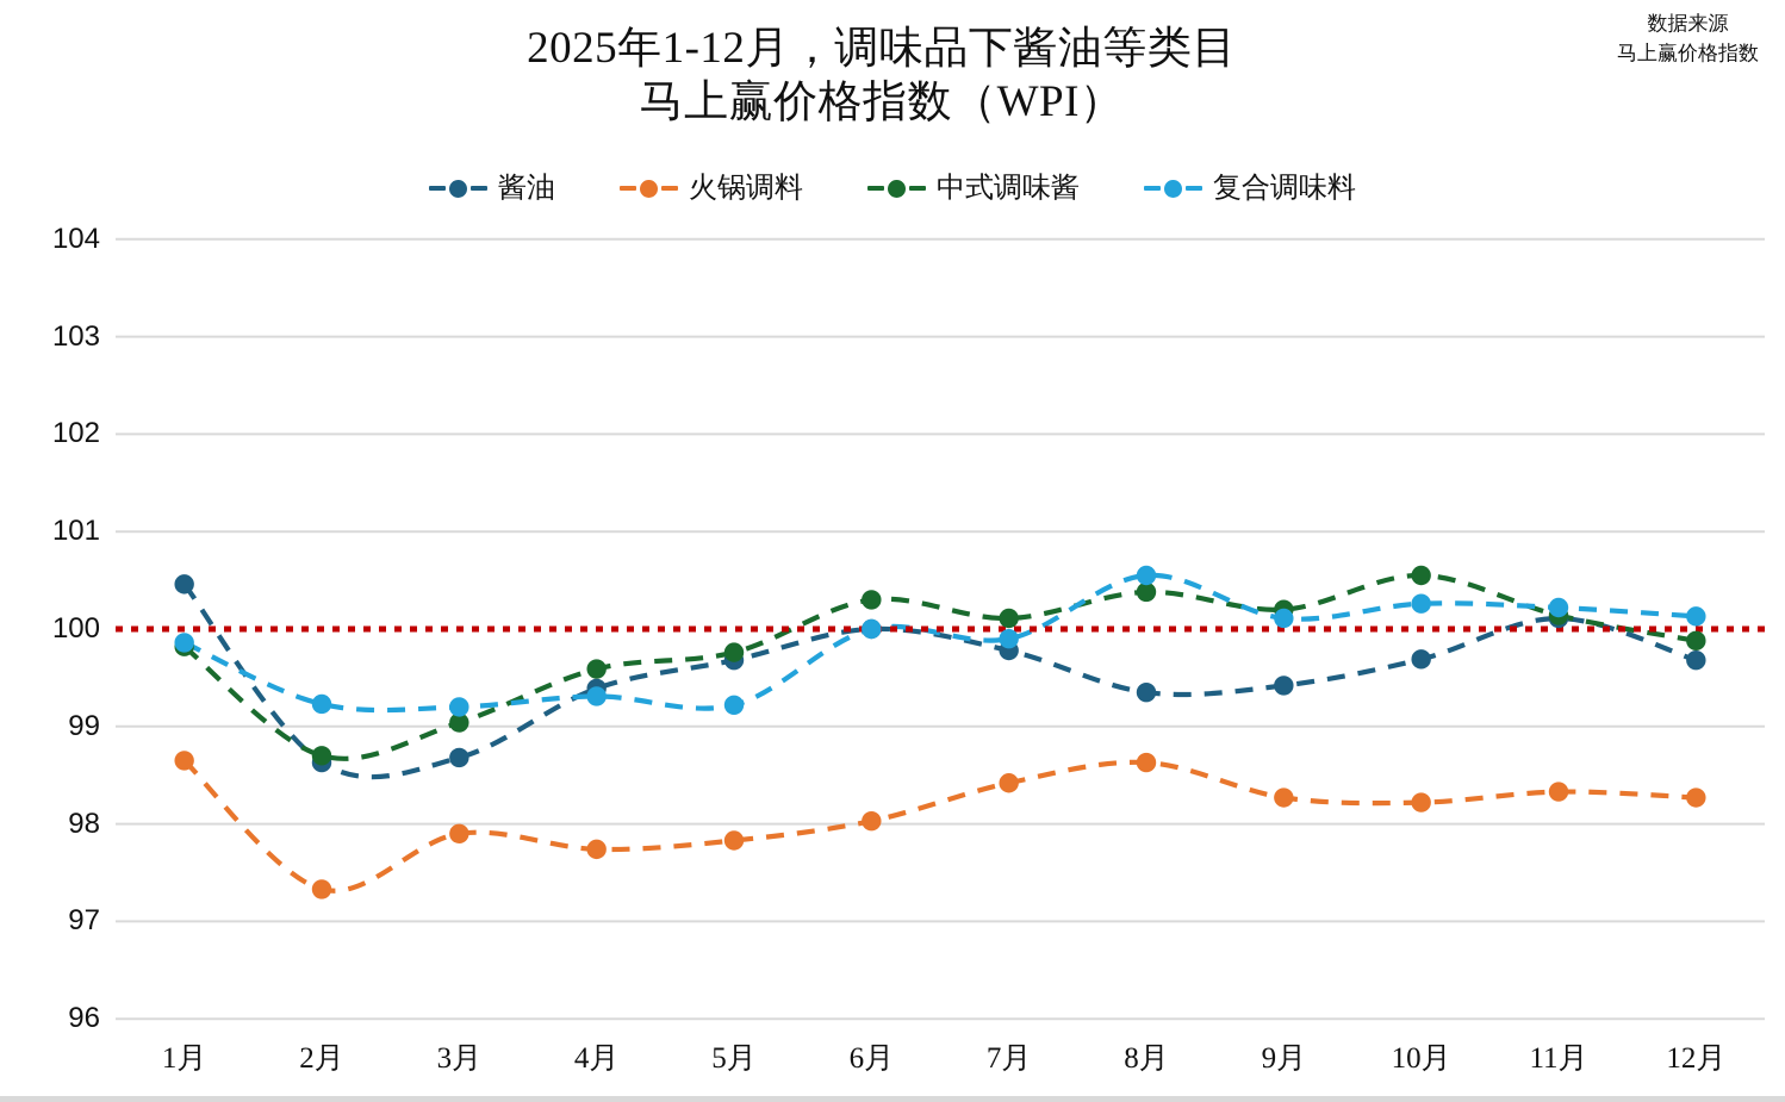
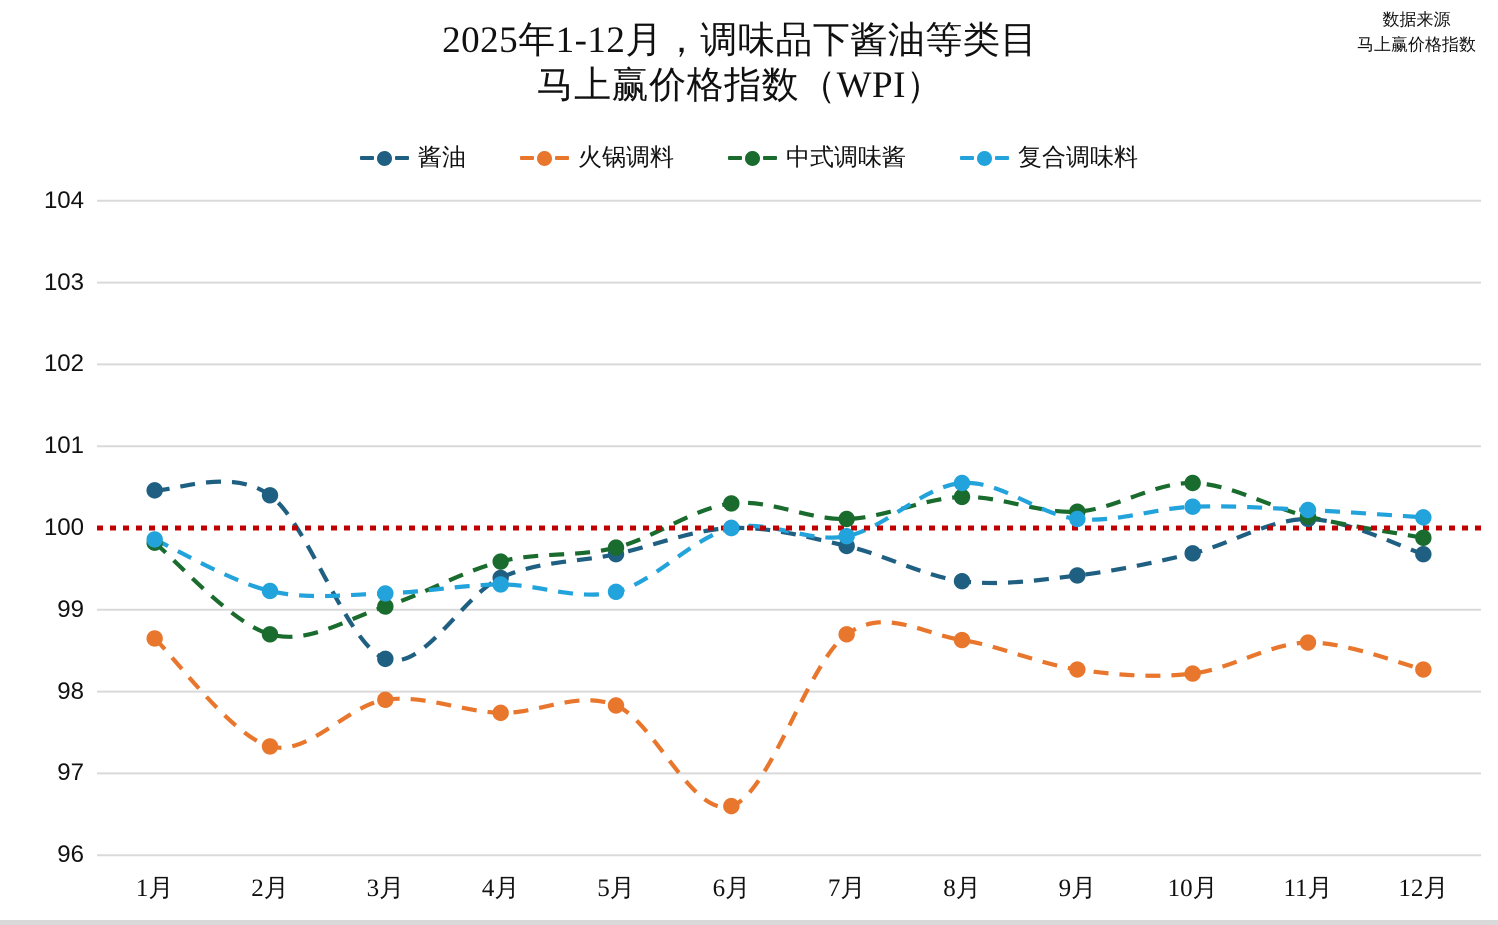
酱油/2月: 98.6 -> 100.4
酱油/3月: 98.7 -> 98.4
火锅调料/6月: 98.0 -> 96.6
火锅调料/7月: 98.4 -> 98.7
火锅调料/11月: 98.3 -> 98.6
